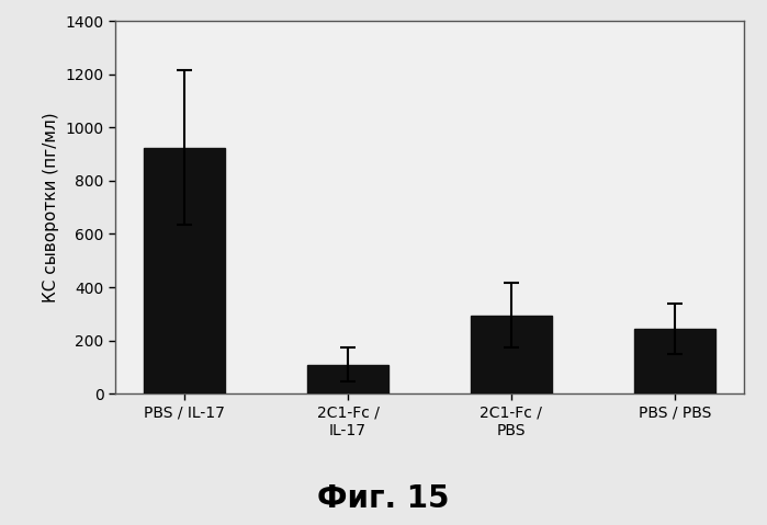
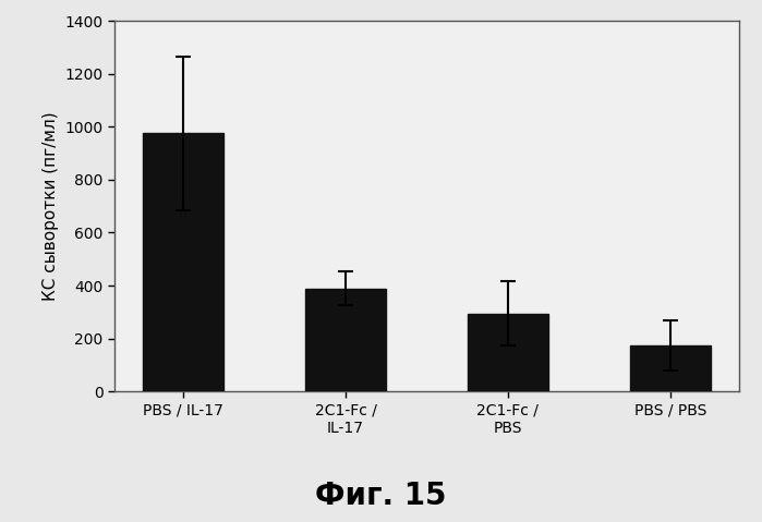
PBS / IL-17: 925 -> 975
2C1-Fc / IL-17: 110 -> 390
PBS / PBS: 245 -> 175
